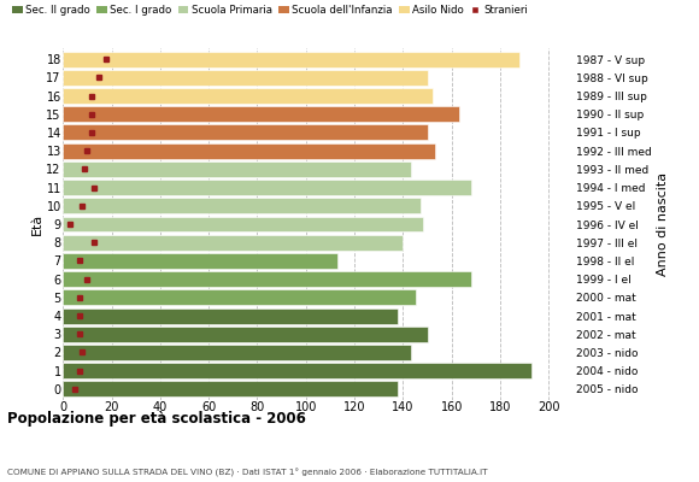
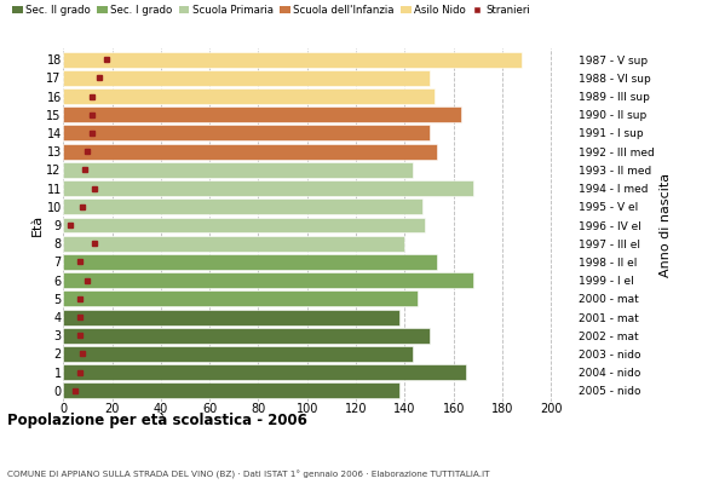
7: 113 -> 153
1: 193 -> 165
